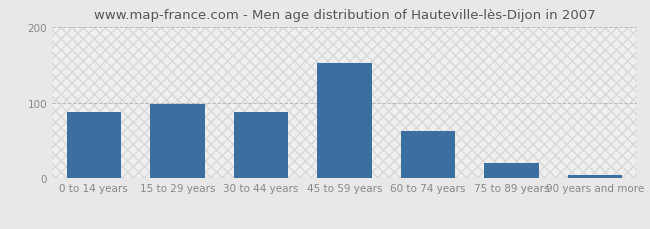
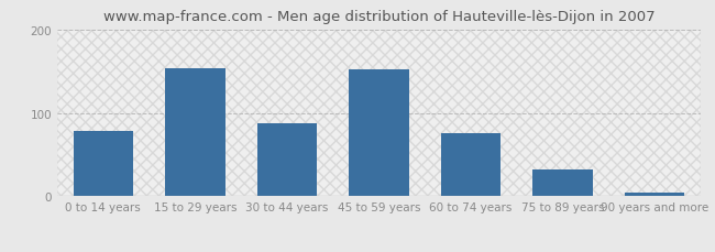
0 to 14 years: 87 -> 78
15 to 29 years: 98 -> 154
60 to 74 years: 63 -> 76
75 to 89 years: 20 -> 32
